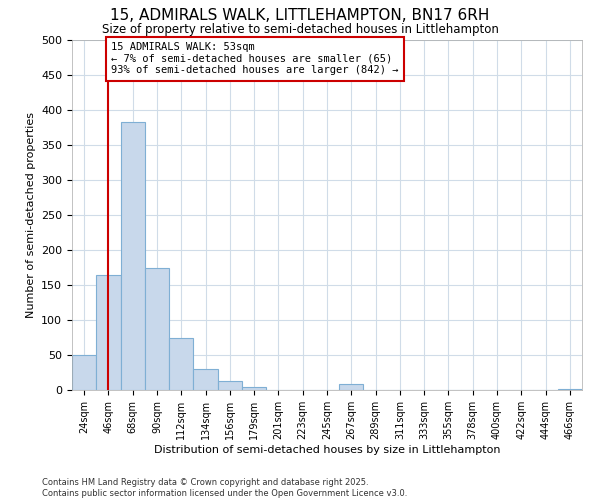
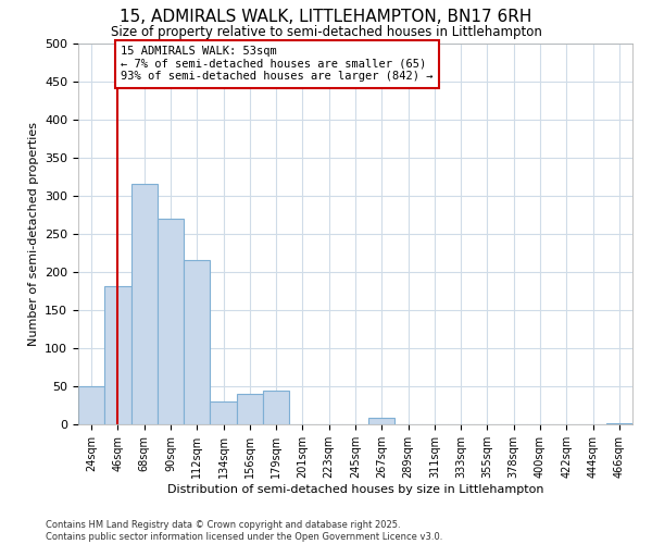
46sqm: 165 -> 182
68sqm: 383 -> 316
90sqm: 175 -> 270
112sqm: 75 -> 216
156sqm: 13 -> 40
179sqm: 5 -> 44
